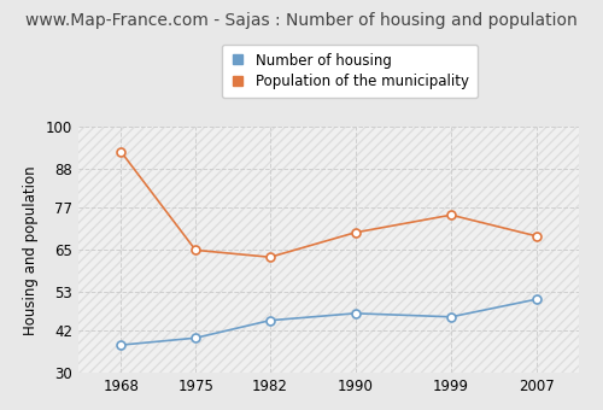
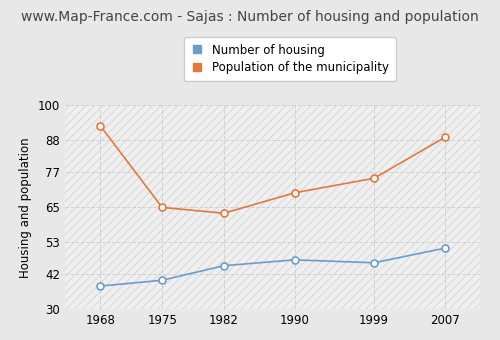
Population of the municipality/2007: 69 -> 89
